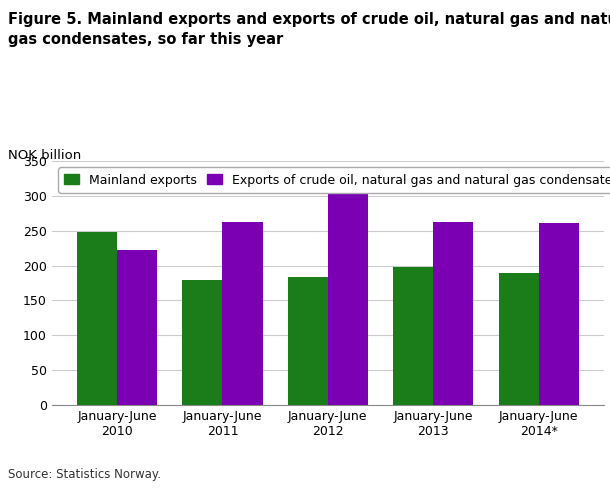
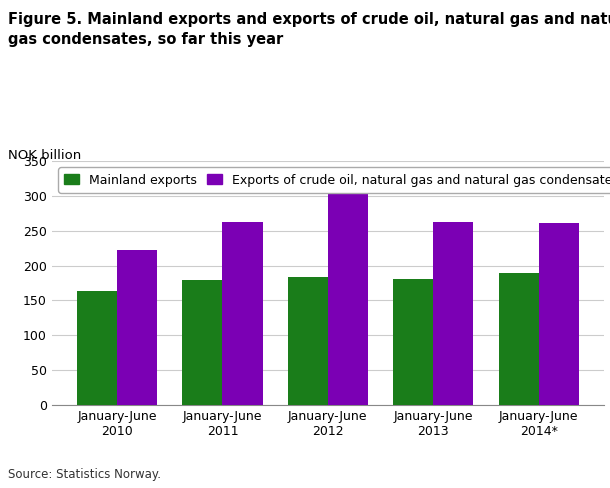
Mainland exports/January-June 2010: 248 -> 163
Mainland exports/January-June 2013: 198 -> 181
